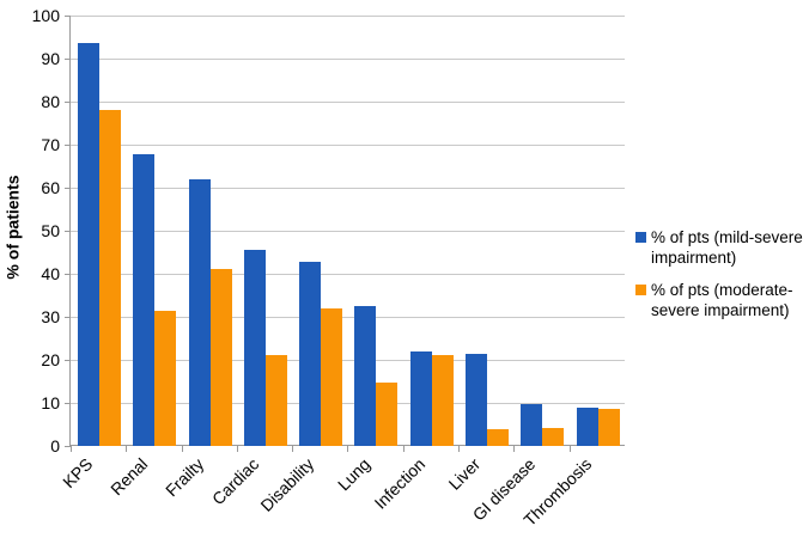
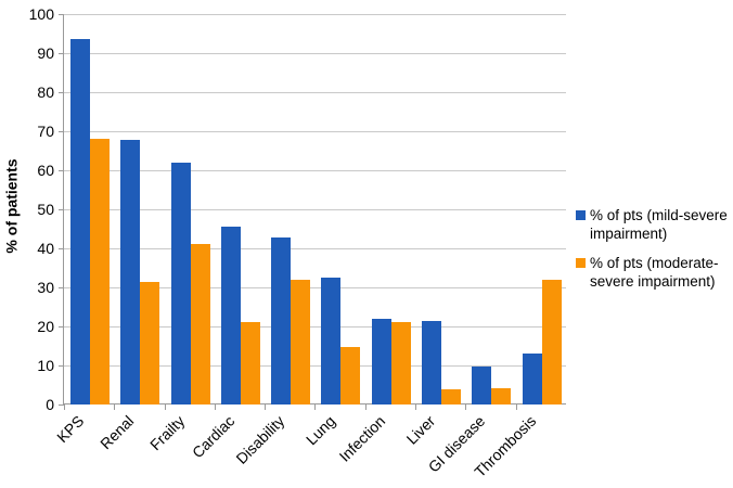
% of pts (moderate-severe impairment)/KPS: 78 -> 68
% of pts (mild-severe impairment)/Thrombosis: 9 -> 13
% of pts (moderate-severe impairment)/Thrombosis: 9 -> 32
